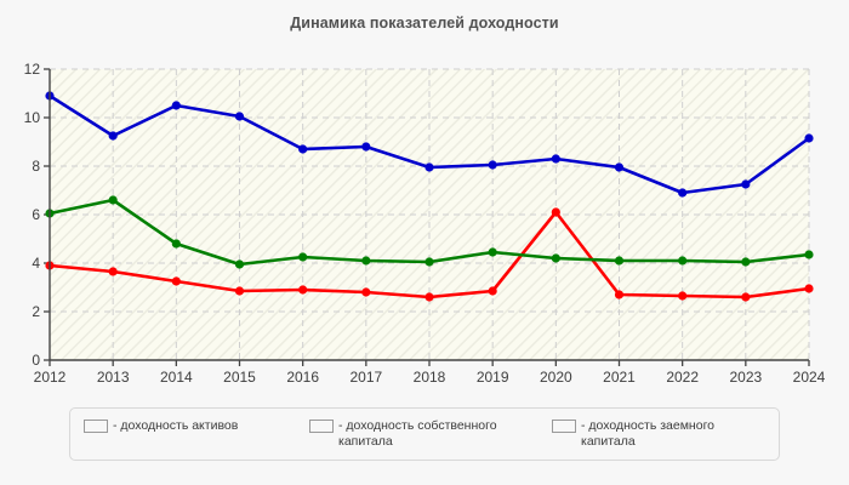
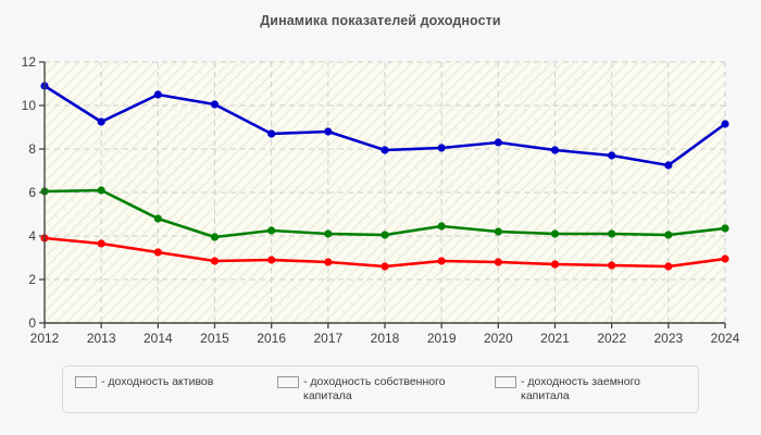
- доходность собственного капитала/2013: 6.6 -> 6.1
- доходность активов/2020: 6.1 -> 2.8
- доходность заемного капитала/2022: 6.9 -> 7.7
